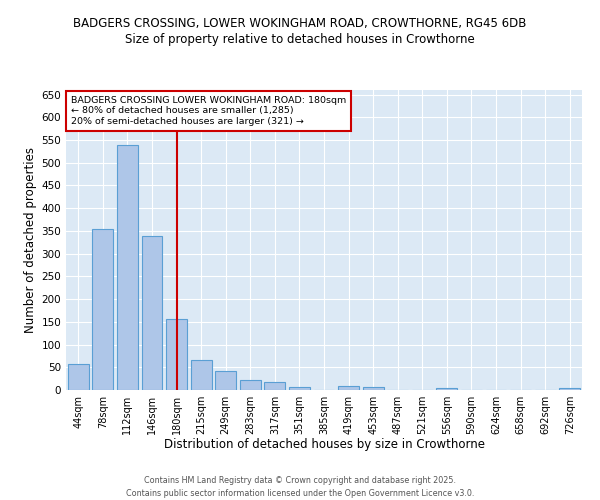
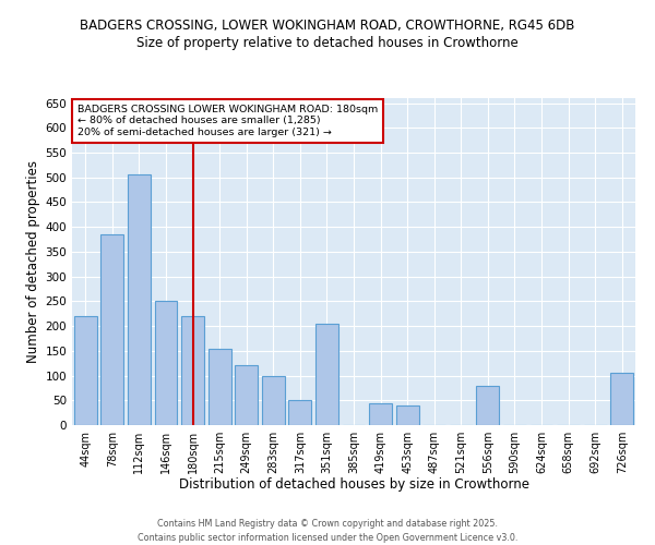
44sqm: 57 -> 220
78sqm: 355 -> 385
112sqm: 540 -> 505
146sqm: 338 -> 250
180sqm: 157 -> 220
215sqm: 67 -> 155
249sqm: 42 -> 120
283sqm: 22 -> 100
317sqm: 17 -> 50
351sqm: 7 -> 205
419sqm: 8 -> 45
453sqm: 7 -> 40
556sqm: 4 -> 80
726sqm: 4 -> 105
